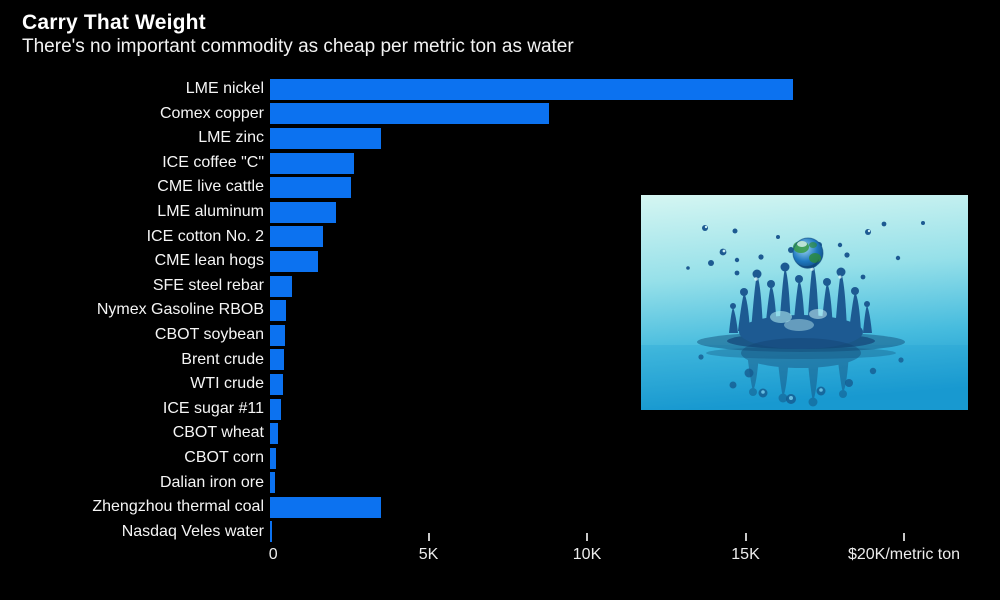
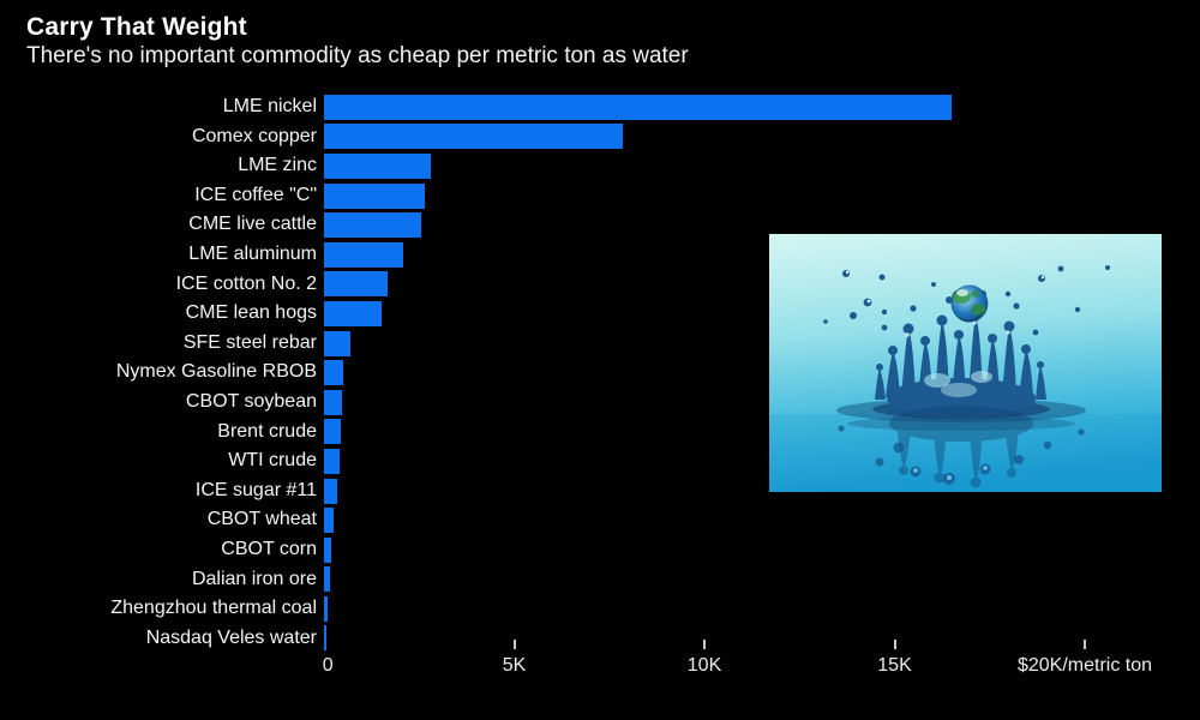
Comex copper: 8.8K -> 7.8K
LME zinc: 3.5K -> 2.8K
Zhengzhou thermal coal: 3.5K -> 0.1K
